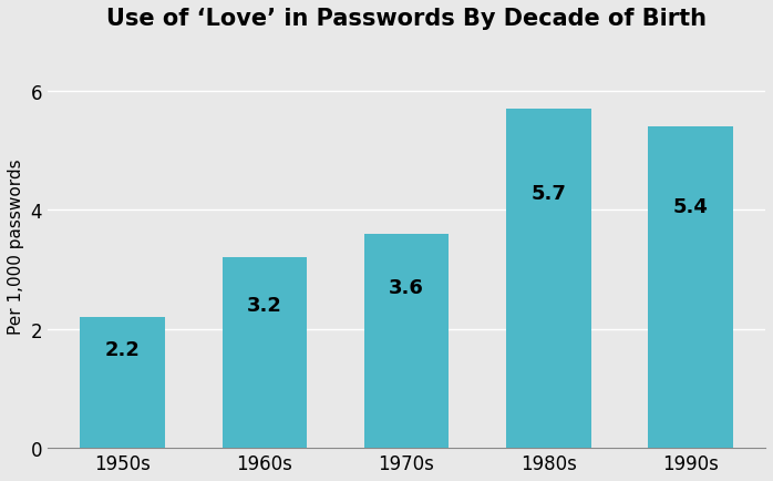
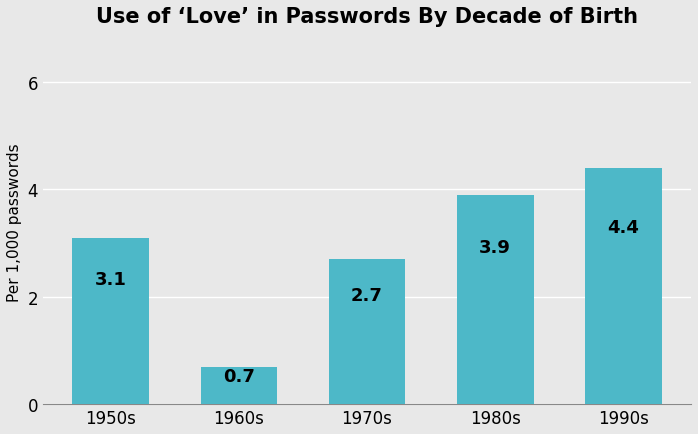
1950s: 2.2 -> 3.1
1960s: 3.2 -> 0.7
1970s: 3.6 -> 2.7
1980s: 5.7 -> 3.9
1990s: 5.4 -> 4.4
